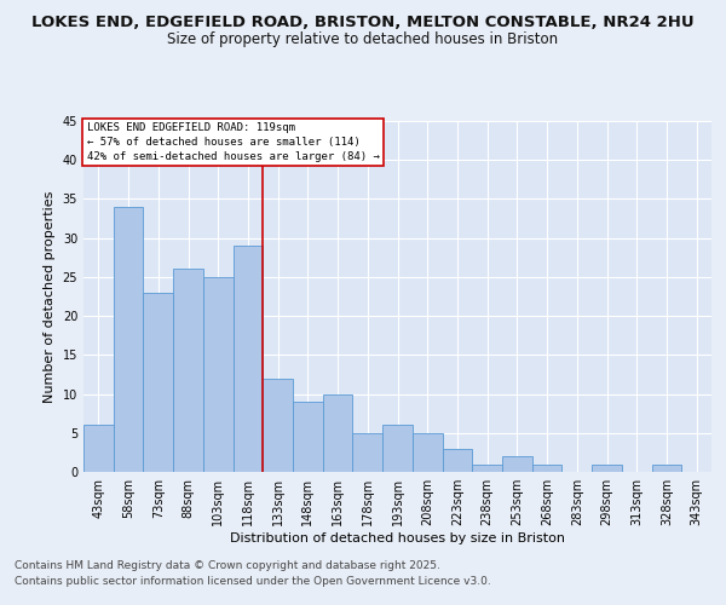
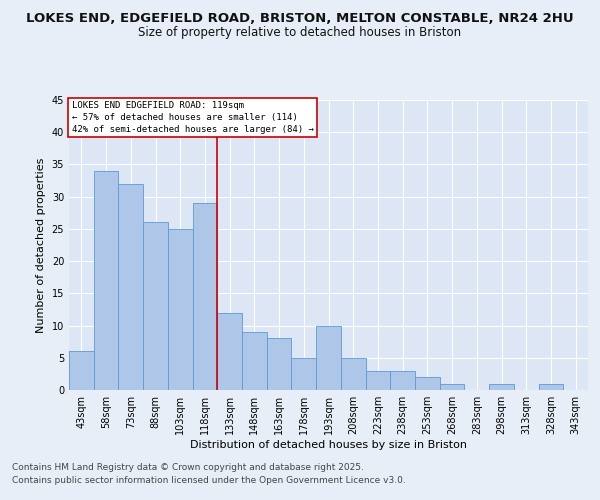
73sqm: 23 -> 32
163sqm: 10 -> 8
193sqm: 6 -> 10
238sqm: 1 -> 3
